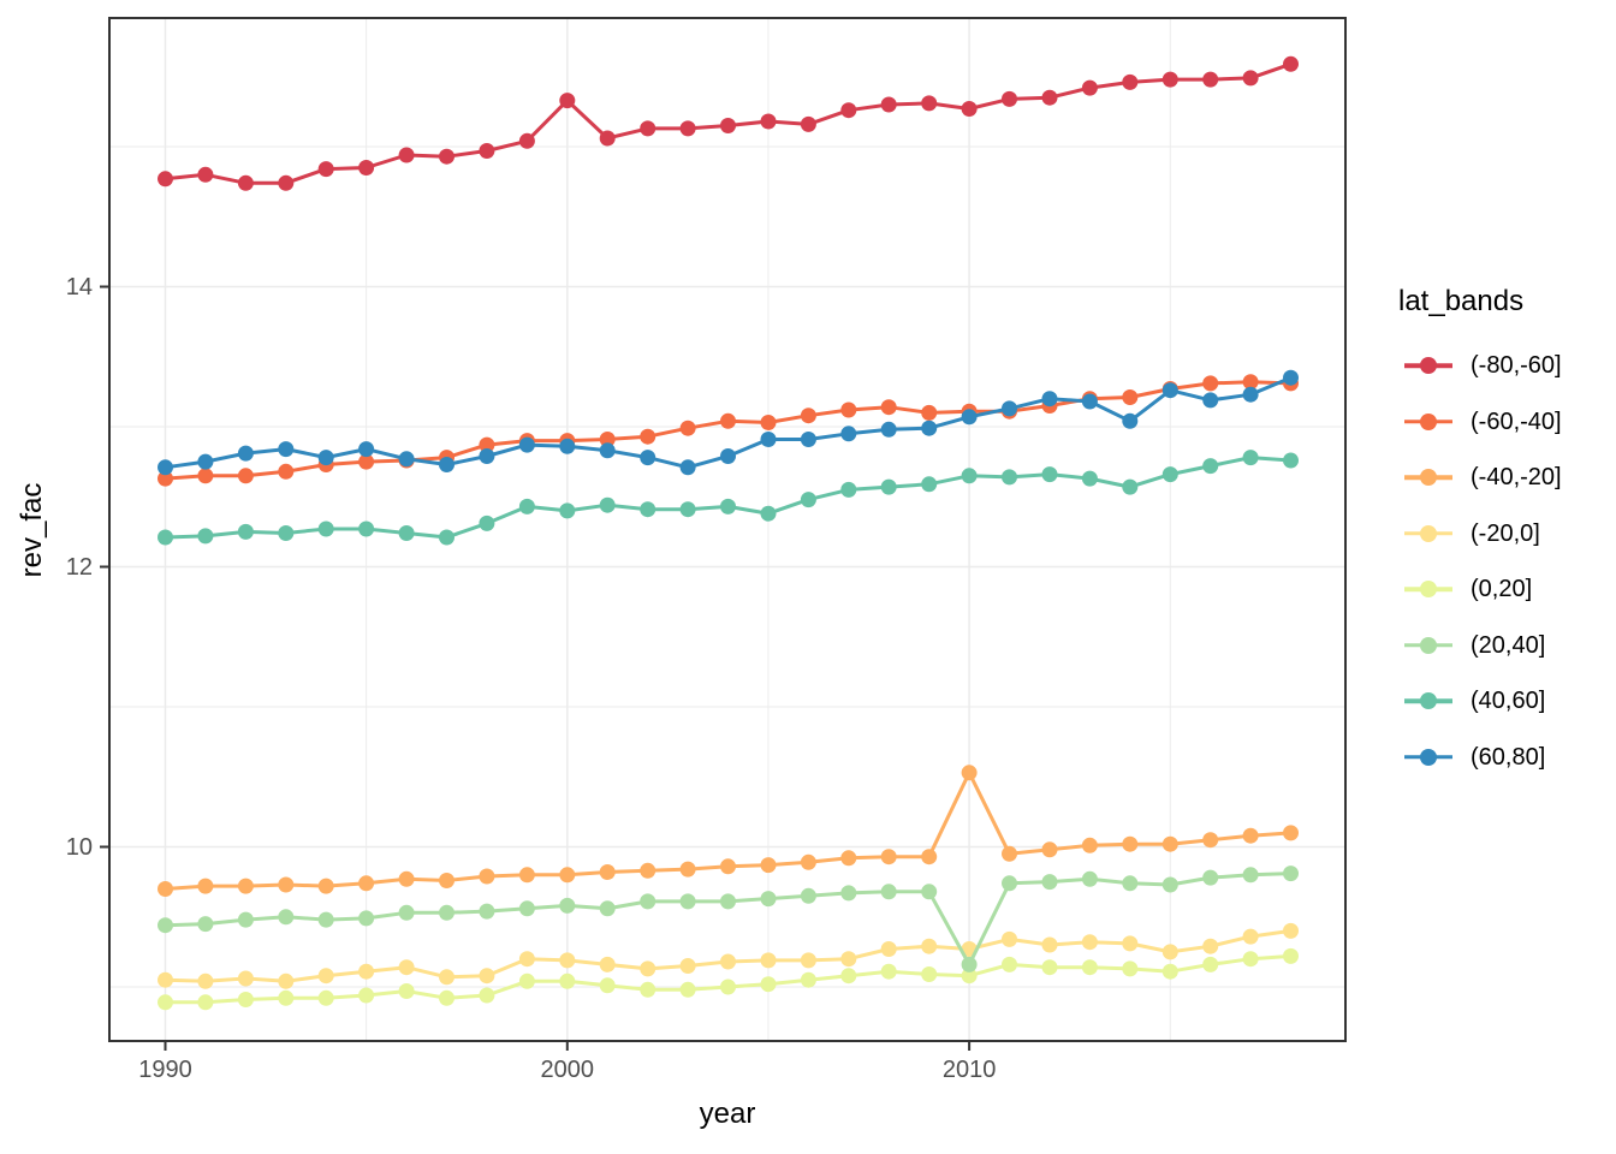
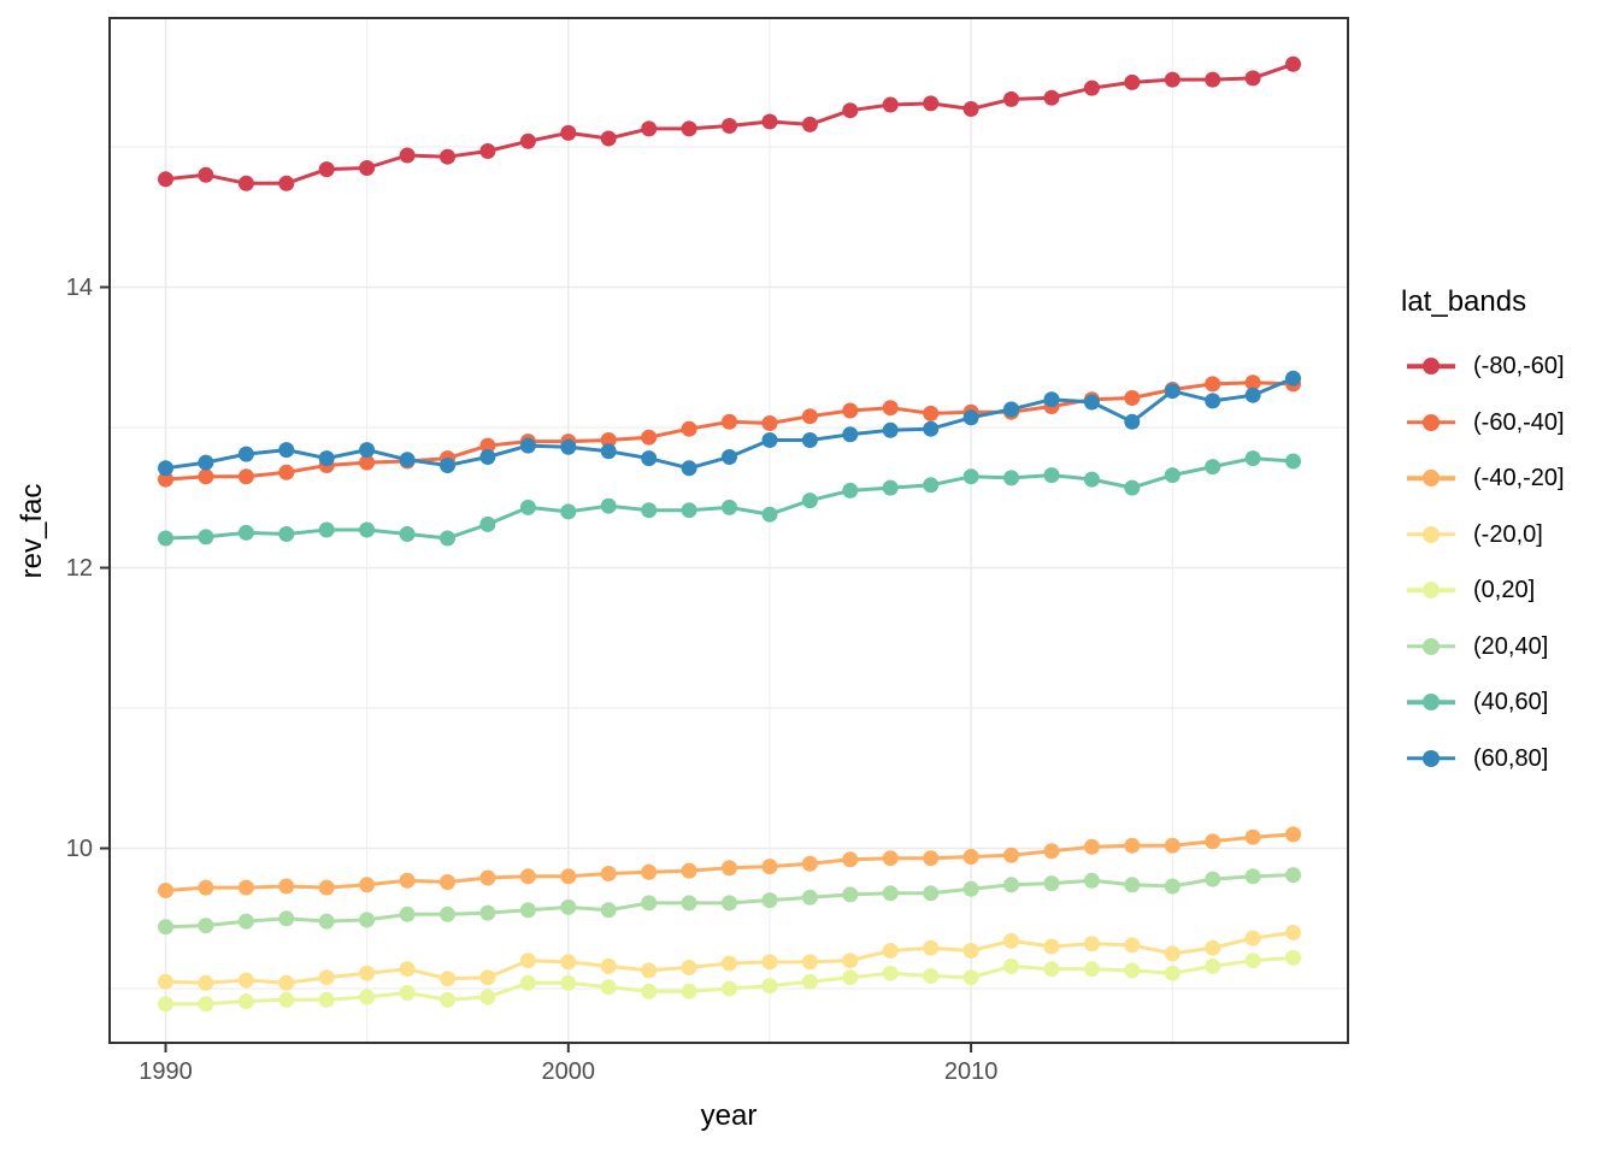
(-80,-60]/2000: 15.33 -> 15.10
(-40,-20]/2010: 10.53 -> 9.94
(20,40]/2010: 9.16 -> 9.71
